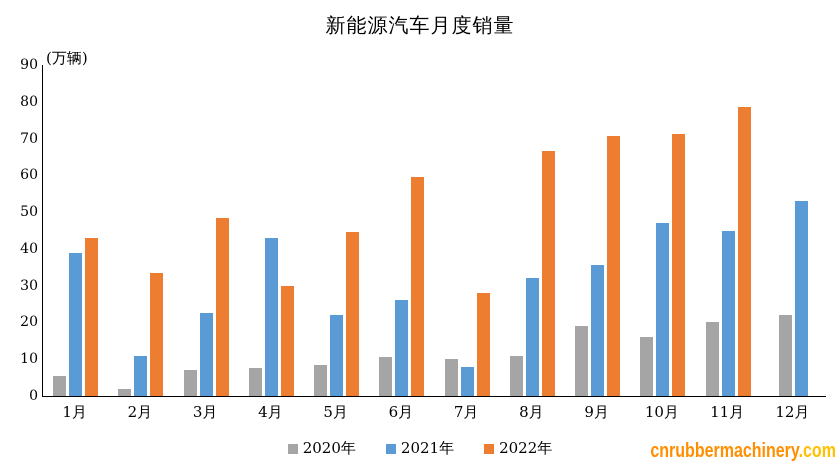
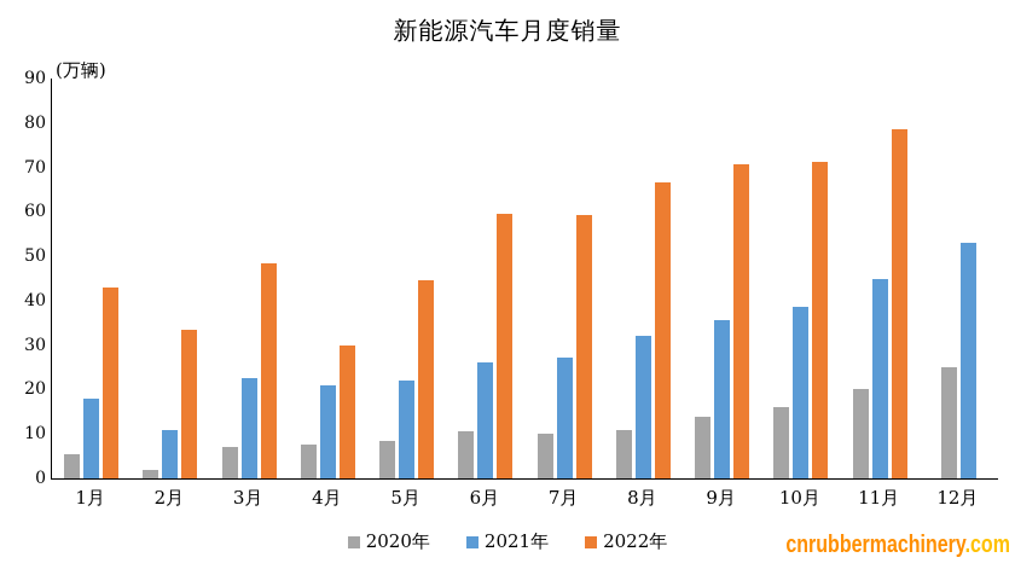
2021年/1月: 39 -> 18
2021年/4月: 43 -> 21
2021年/7月: 8 -> 27
2022年/7月: 28 -> 59
2020年/9月: 19 -> 14
2021年/10月: 47 -> 38
2020年/12月: 22 -> 25
